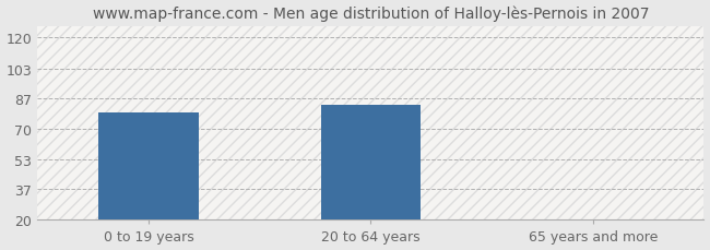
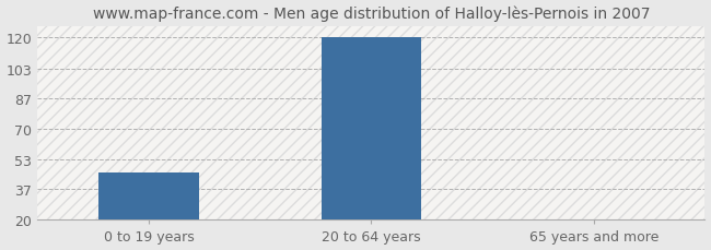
0 to 19 years: 79 -> 46
20 to 64 years: 83 -> 120
